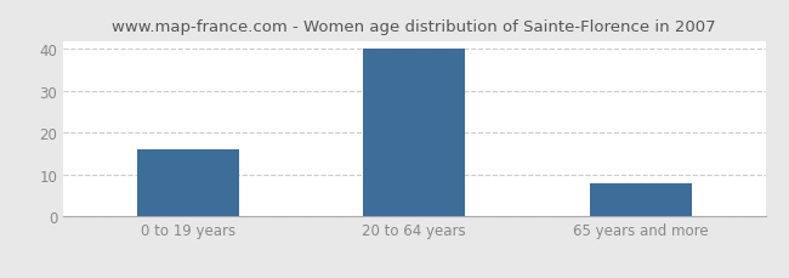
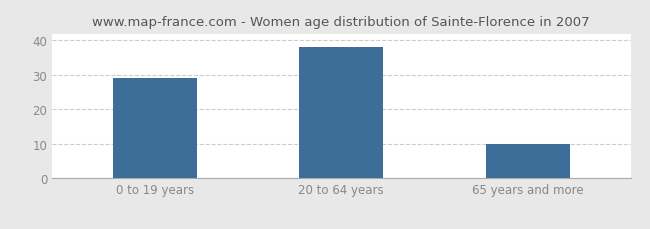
0 to 19 years: 16 -> 29
20 to 64 years: 40 -> 38
65 years and more: 8 -> 10
